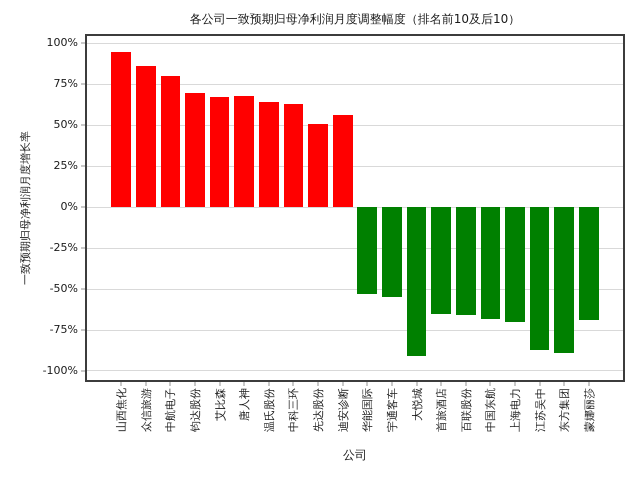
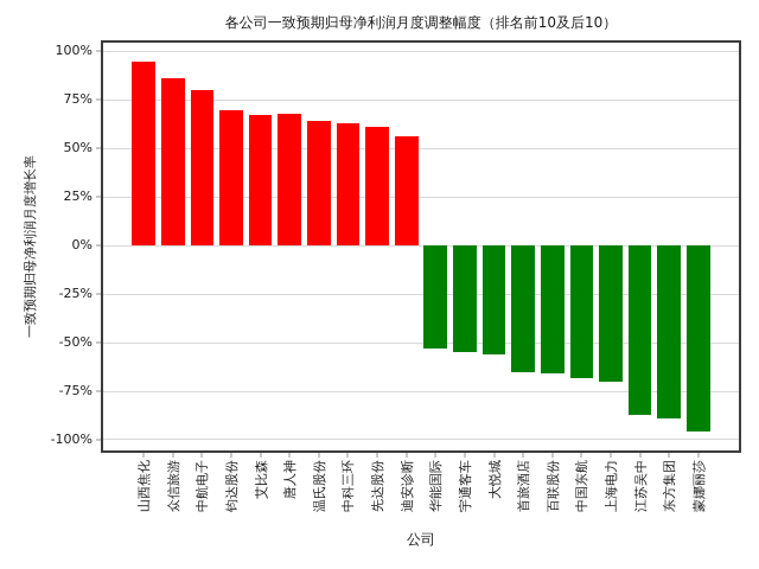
先达股份: 51% -> 61%
大悦城: -91% -> -56%
蒙娜丽莎: -69% -> -96%
